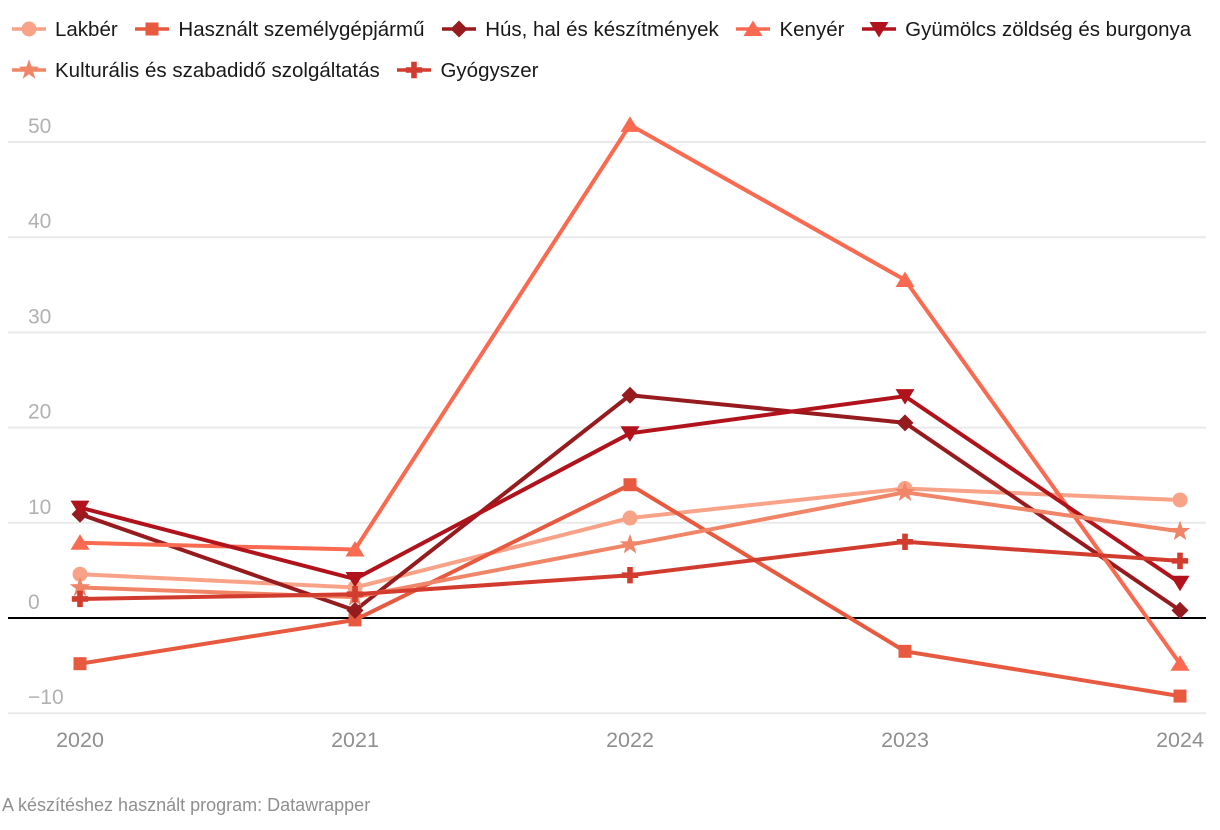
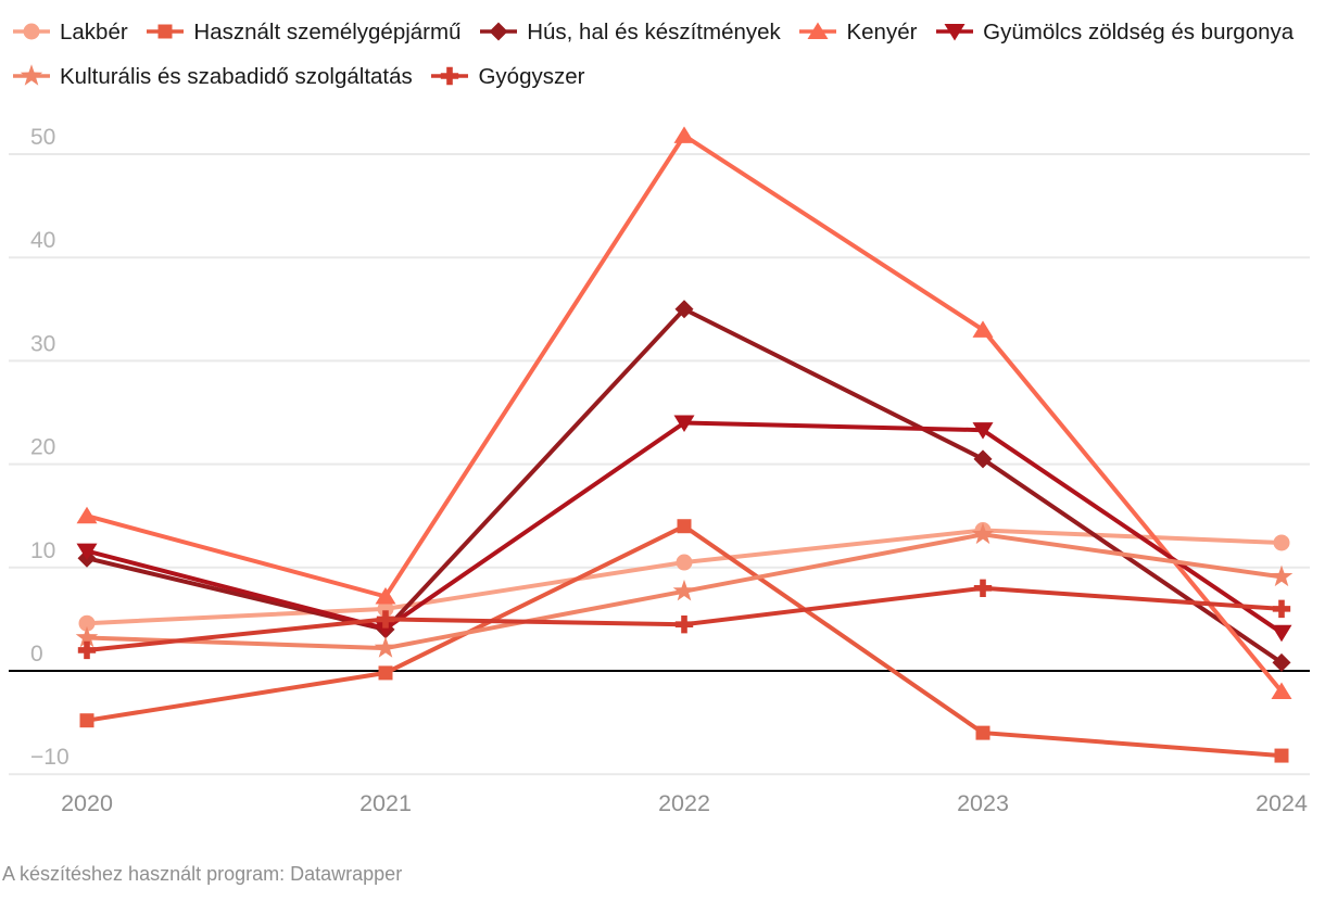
Kenyér/2020: 8 -> 15
Lakbér/2021: 3 -> 6
Hús, hal és készítmények/2021: 1 -> 4
Gyógyszer/2021: 2 -> 5
Hús, hal és készítmények/2022: 23 -> 35
Gyümölcs zöldség és burgonya/2022: 19 -> 24
Használt személygépjármű/2023: -4 -> -6
Kenyér/2023: 36 -> 33
Kenyér/2024: -5 -> -2
